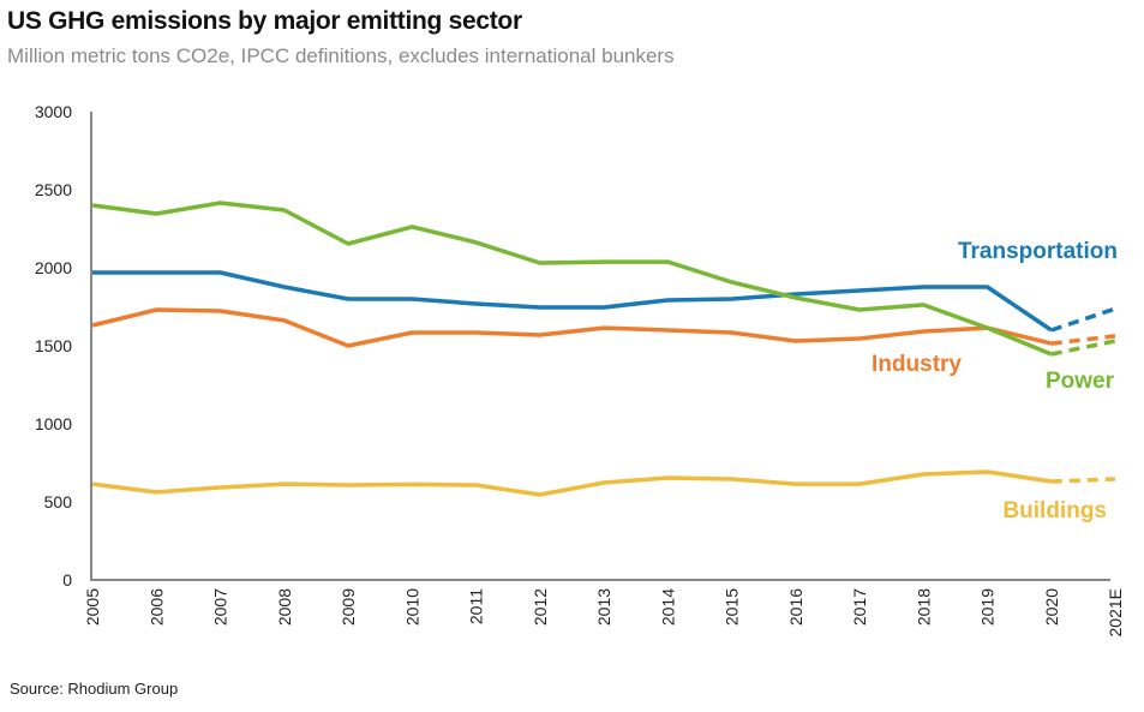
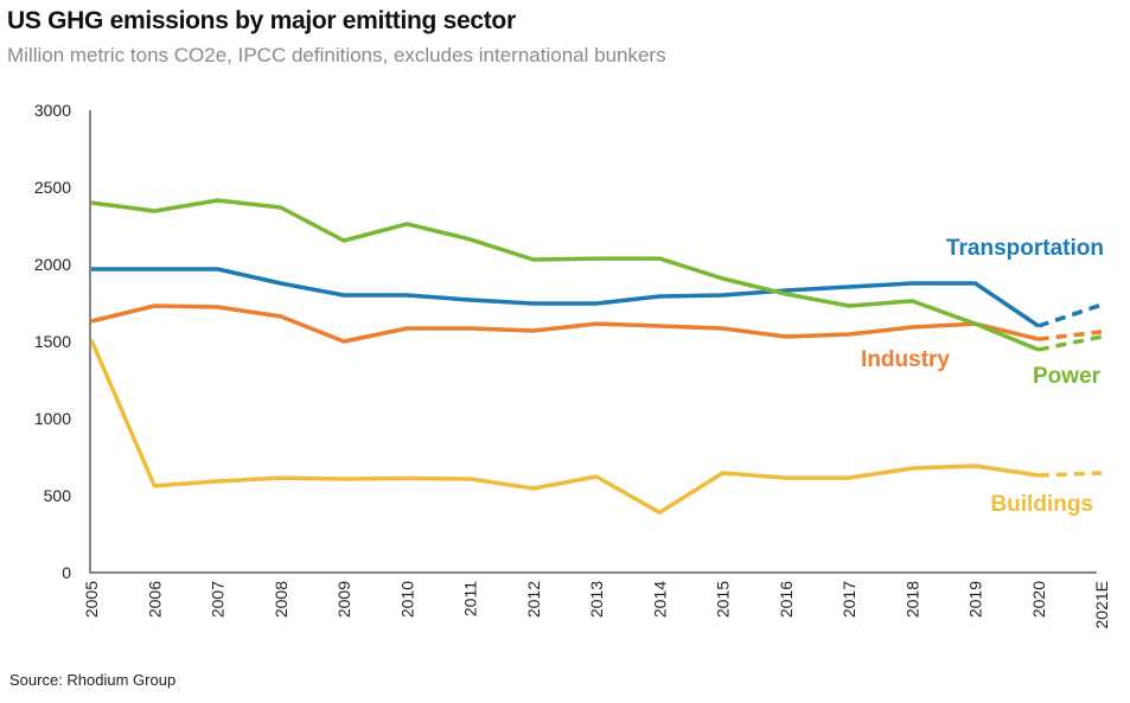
Buildings/2005: 620 -> 1510
Buildings/2014: 650 -> 390
